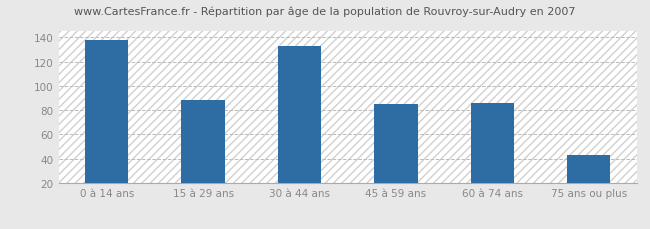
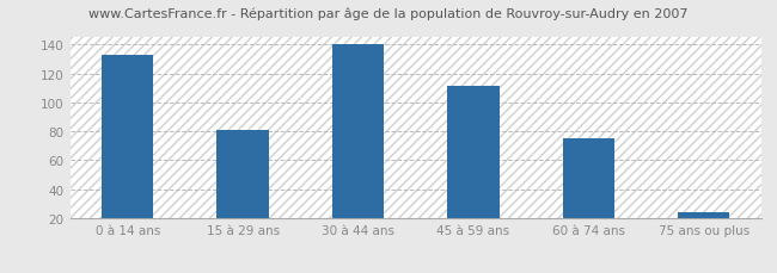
0 à 14 ans: 138 -> 133
15 à 29 ans: 88 -> 81
30 à 44 ans: 133 -> 140
45 à 59 ans: 85 -> 111
60 à 74 ans: 86 -> 75
75 ans ou plus: 43 -> 24
